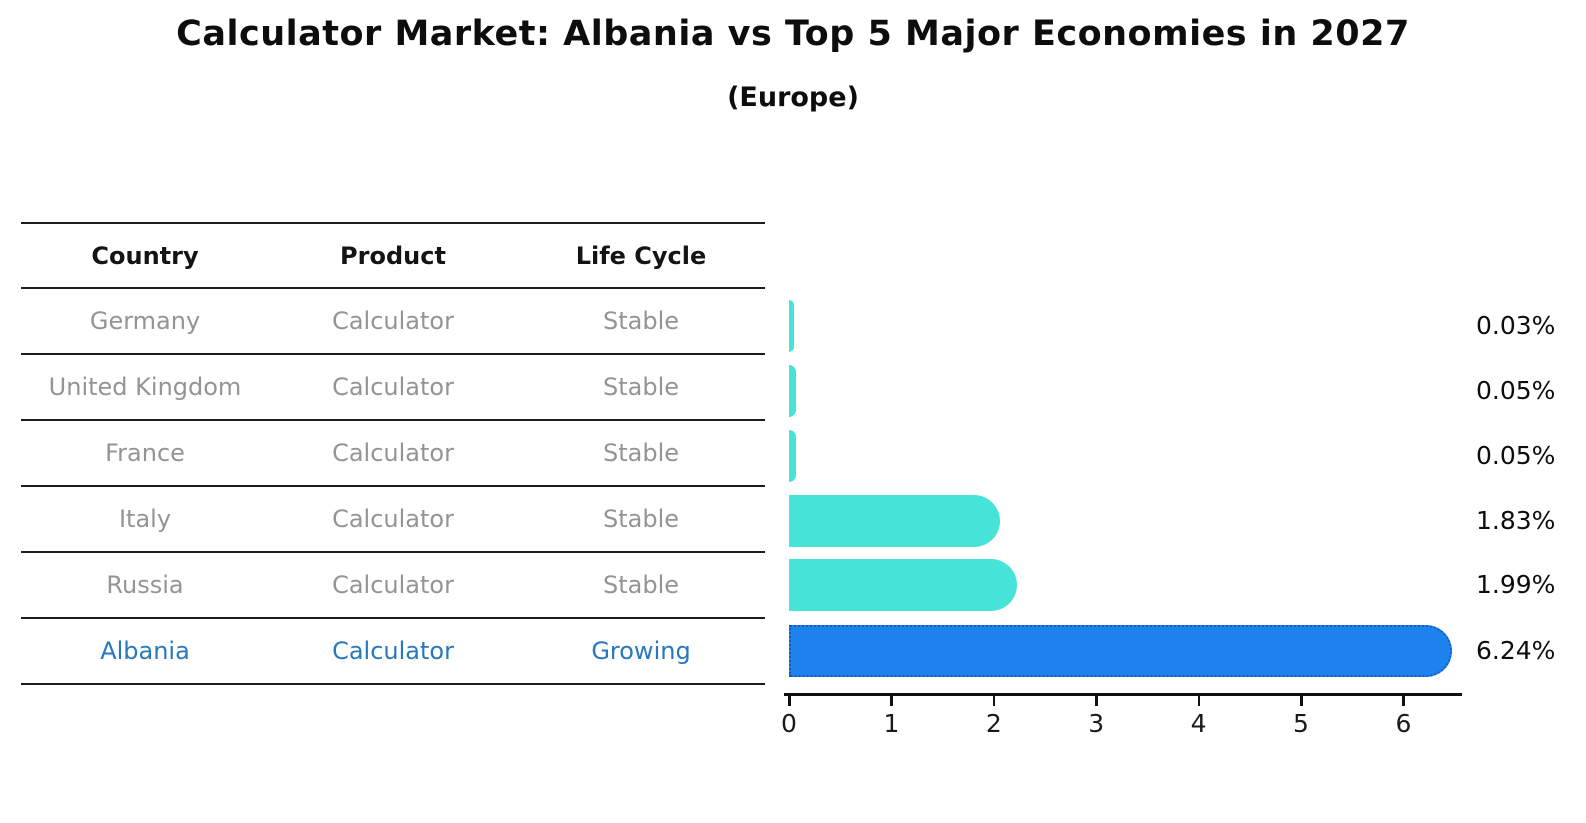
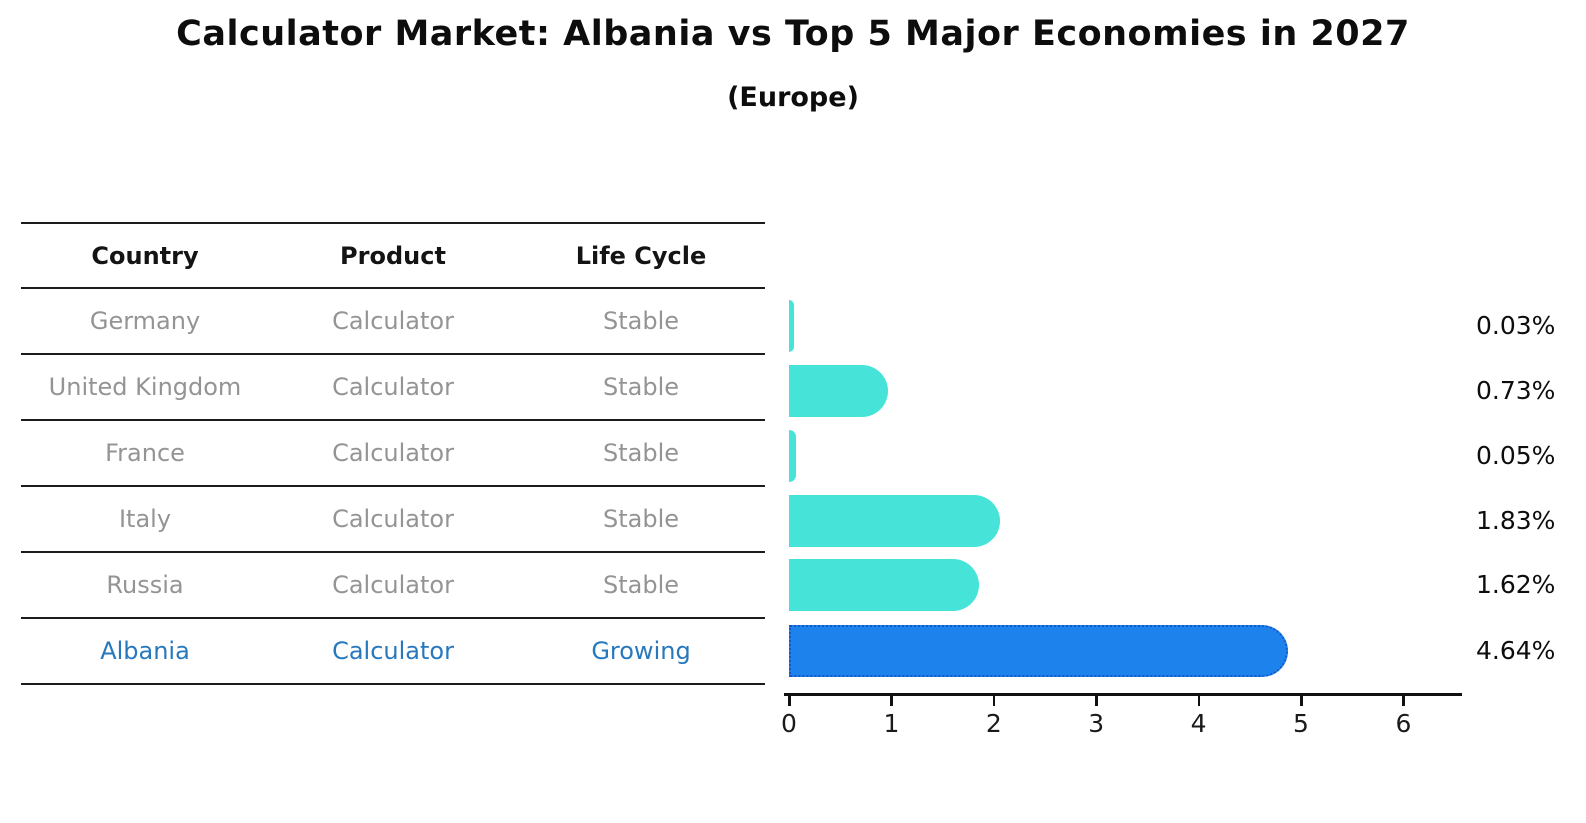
United Kingdom: 0.05% -> 0.73%
Russia: 1.99% -> 1.62%
Albania: 6.24% -> 4.64%
